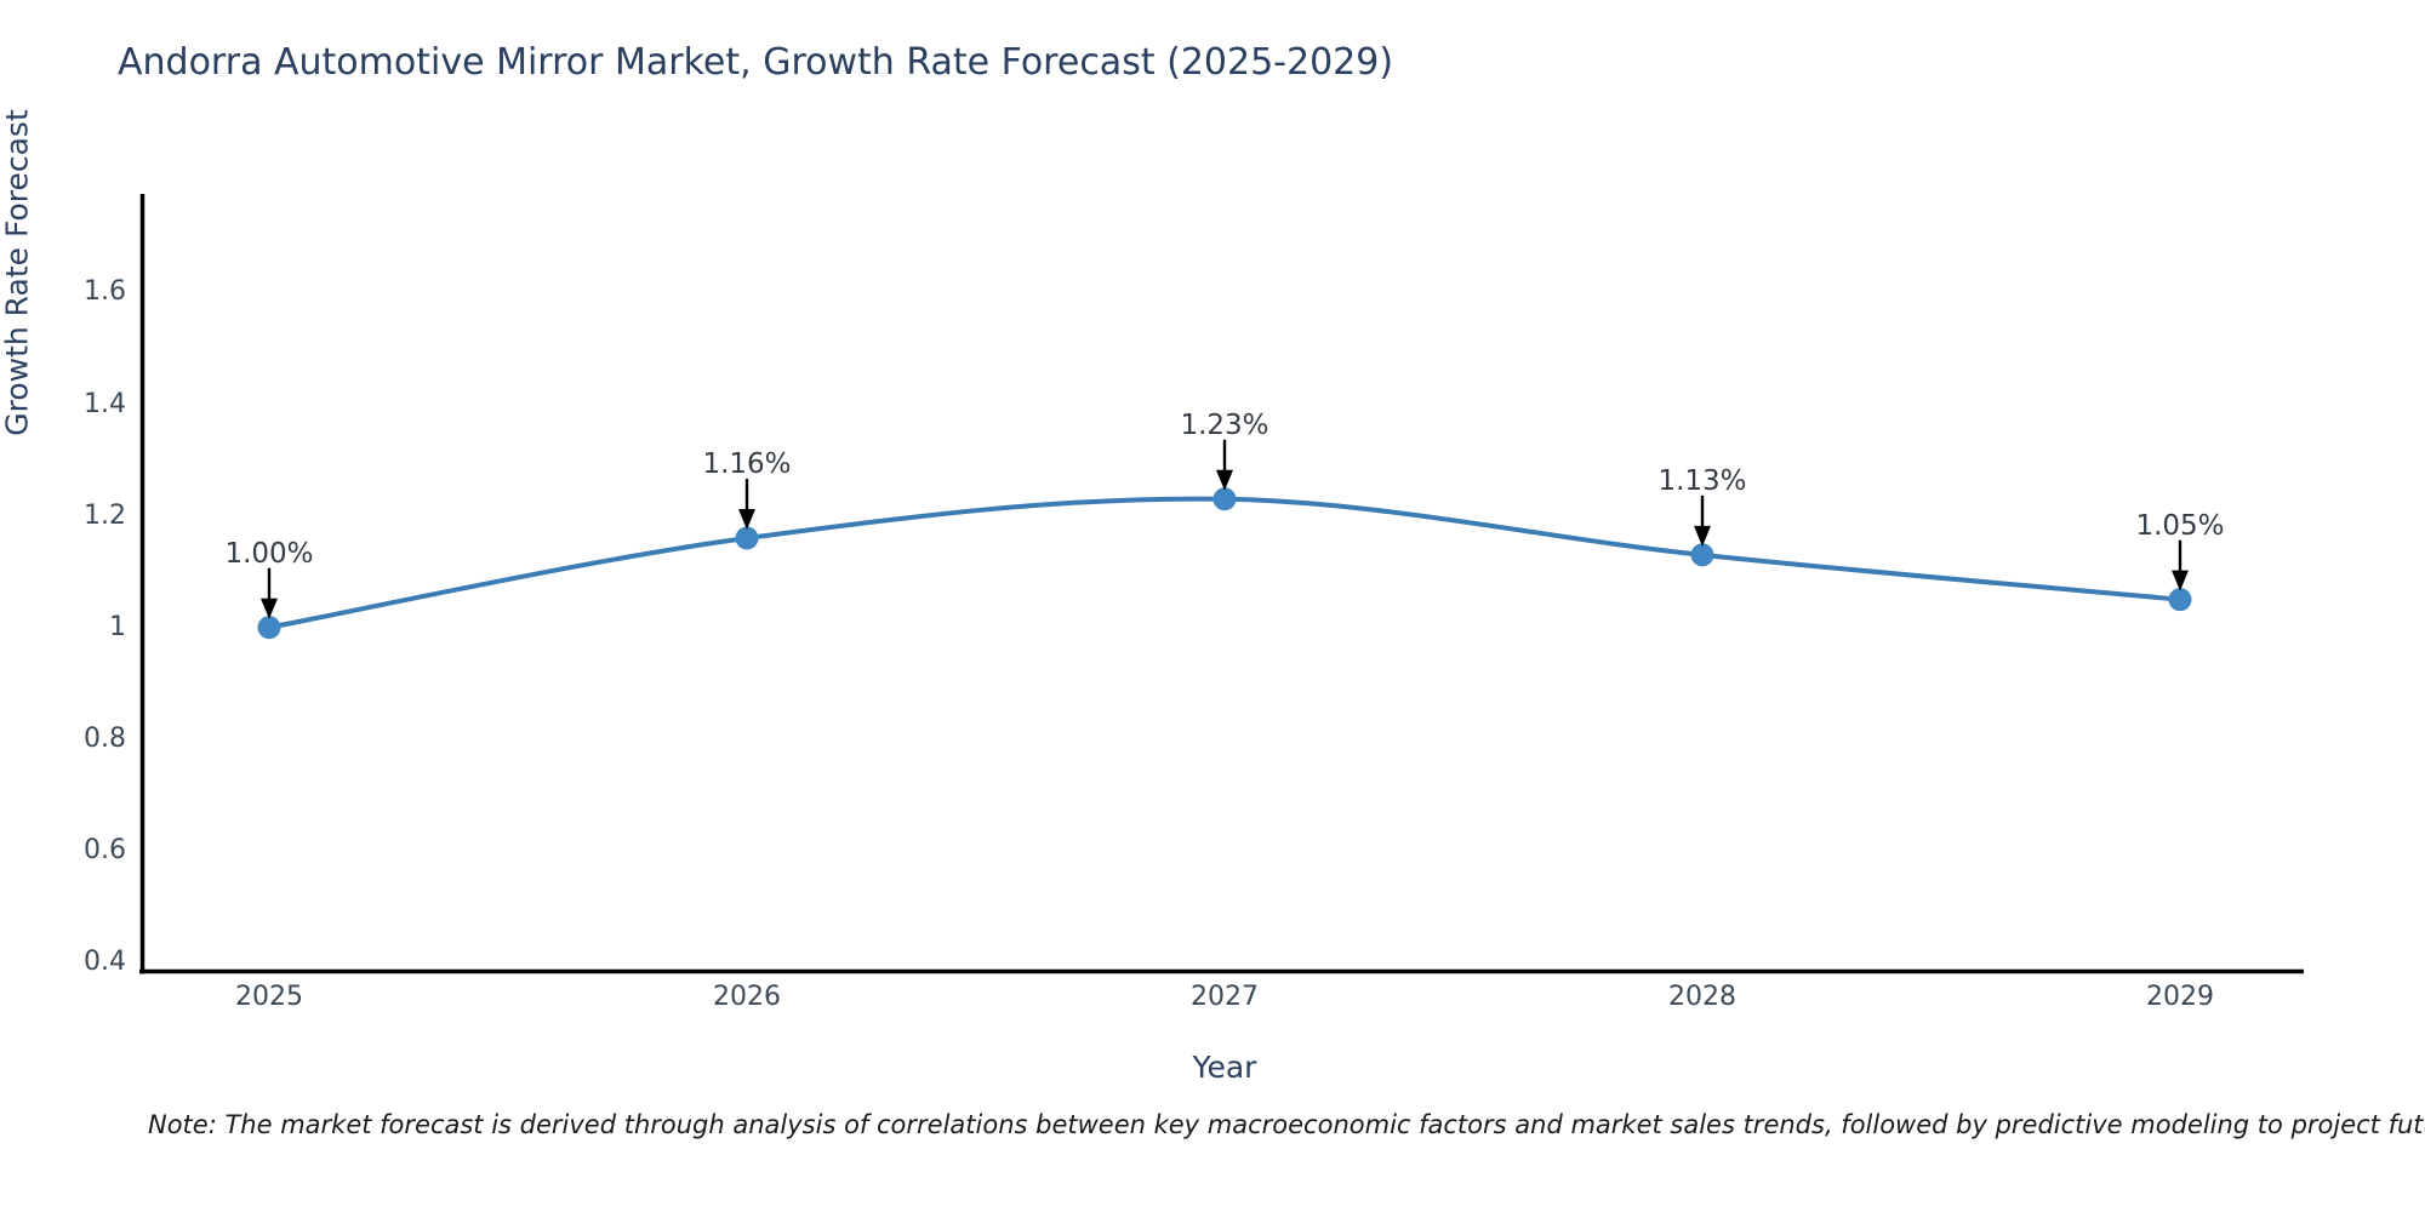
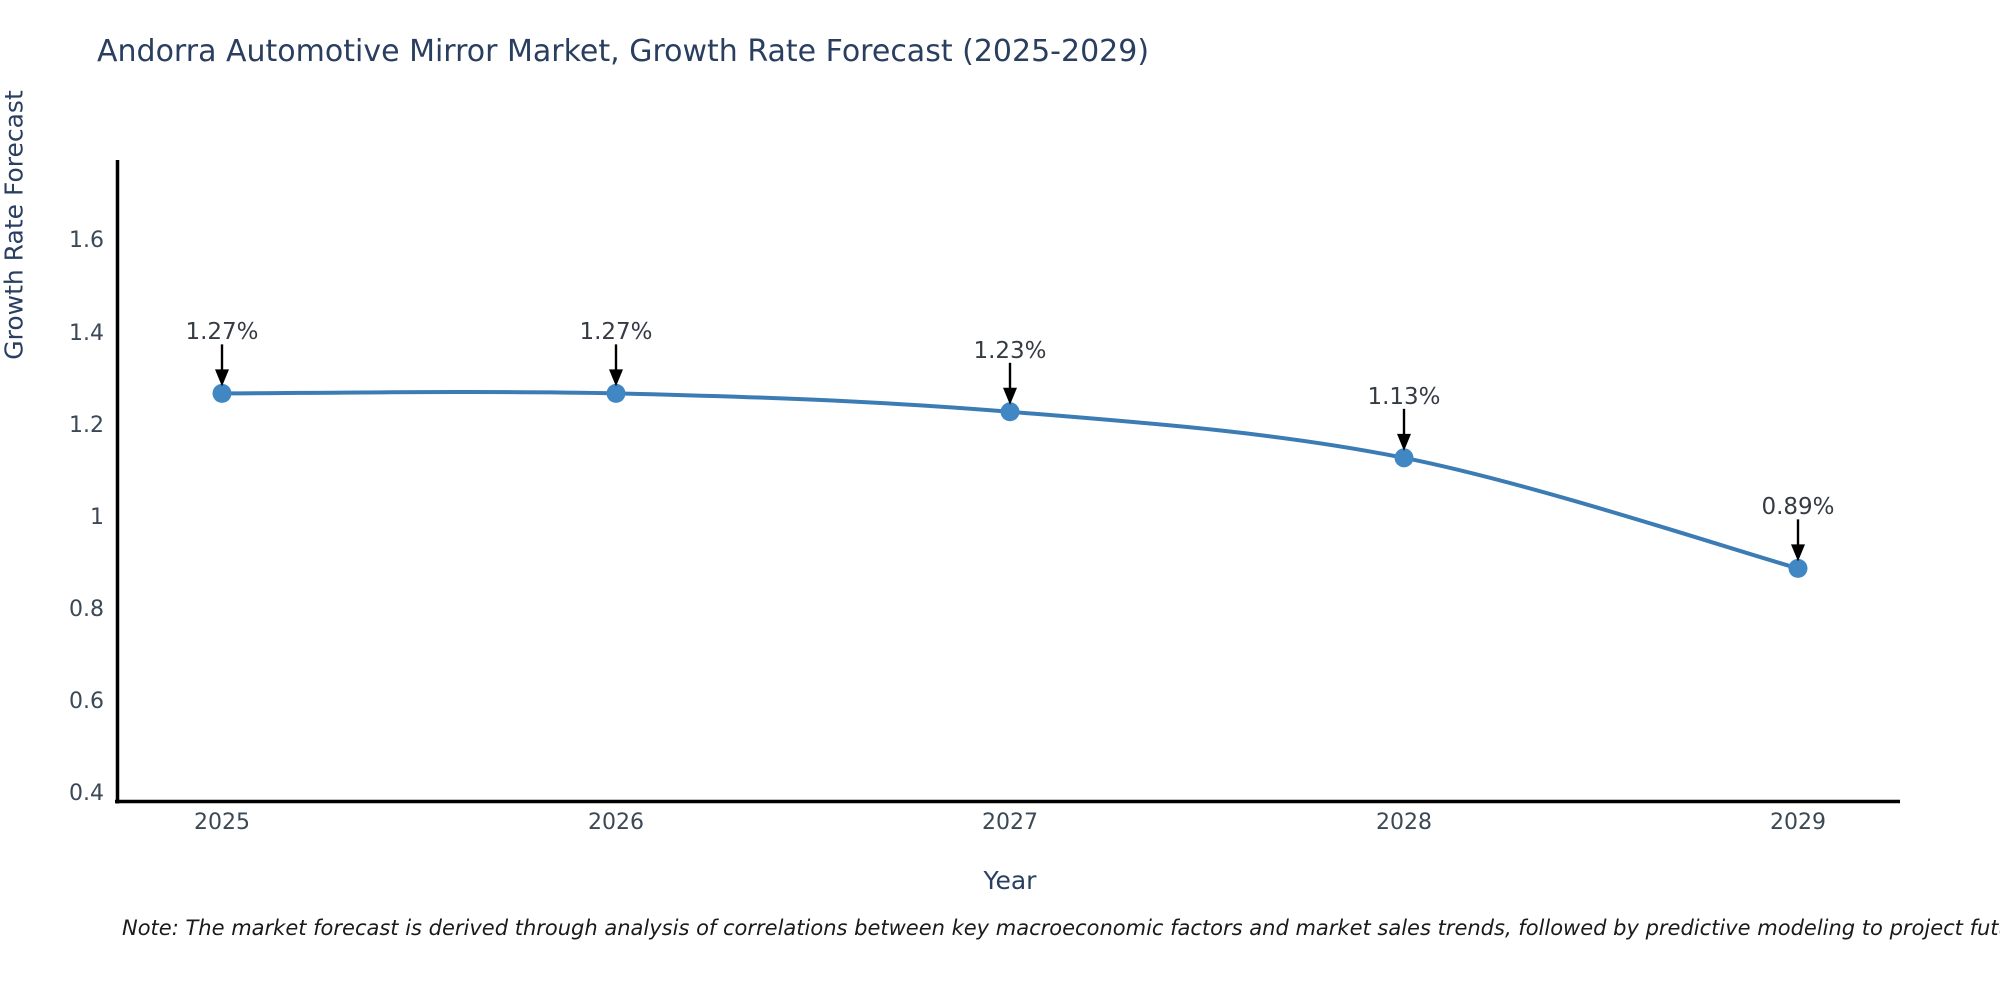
2025: 1.00% -> 1.27%
2026: 1.16% -> 1.27%
2029: 1.05% -> 0.89%
